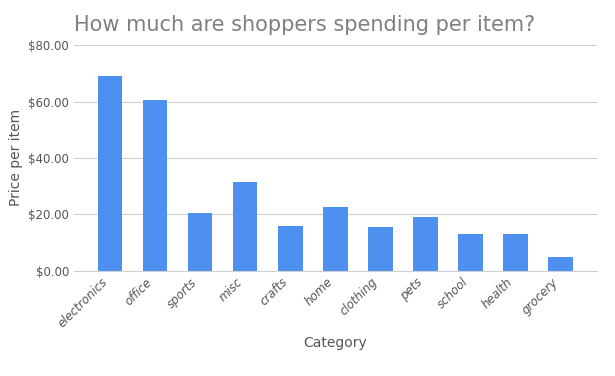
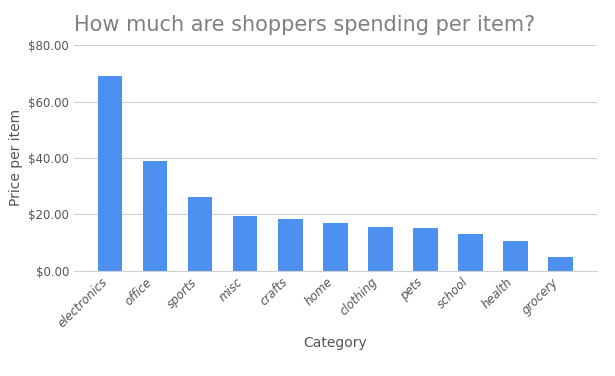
office: $60.5 -> $39.0
sports: $20.5 -> $26.0
misc: $31.5 -> $19.5
crafts: $16.0 -> $18.5
home: $22.5 -> $17.0
pets: $19.0 -> $15.0
health: $13.0 -> $10.5
